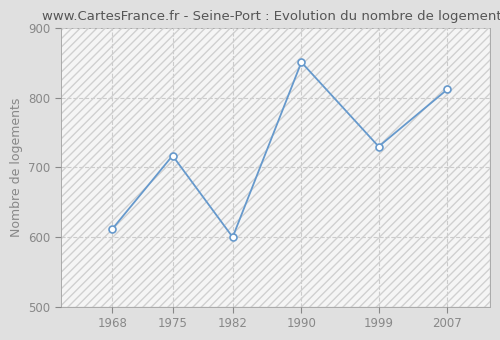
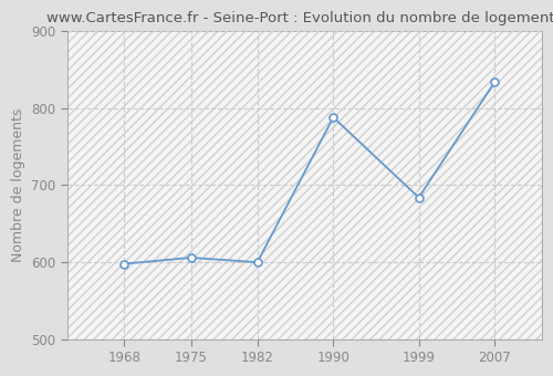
1968: 612 -> 598
1975: 717 -> 606
1990: 851 -> 788
1999: 730 -> 684
2007: 812 -> 834
